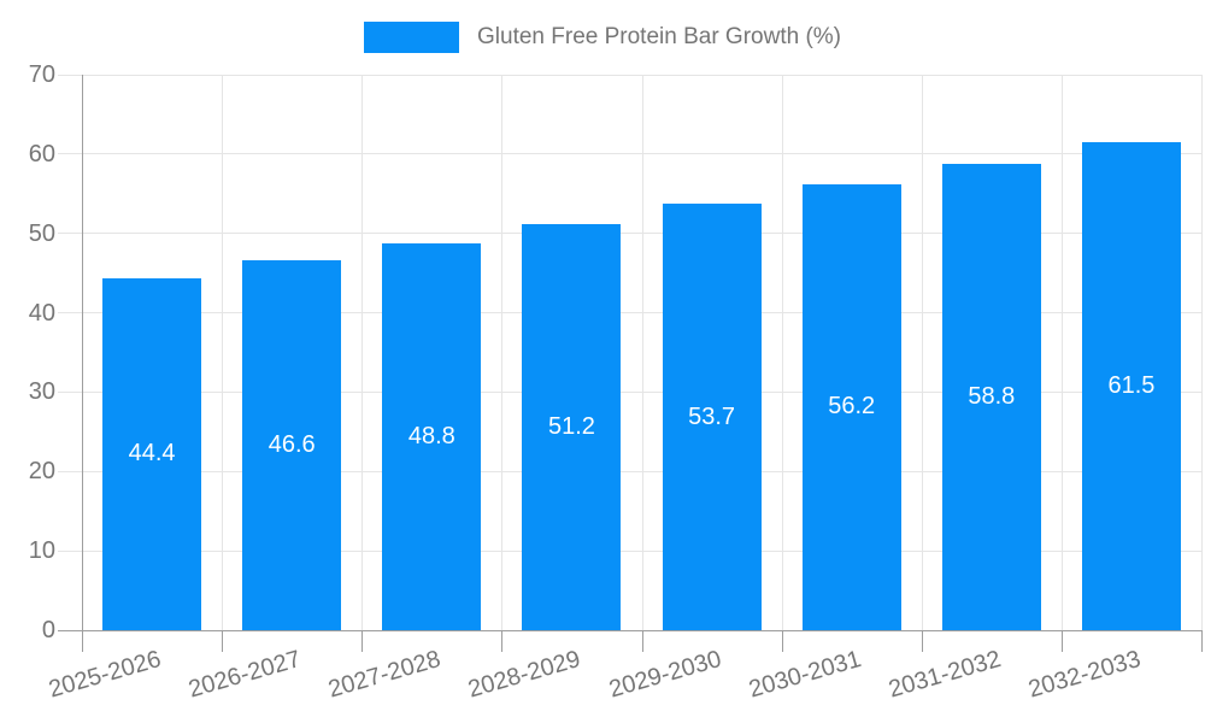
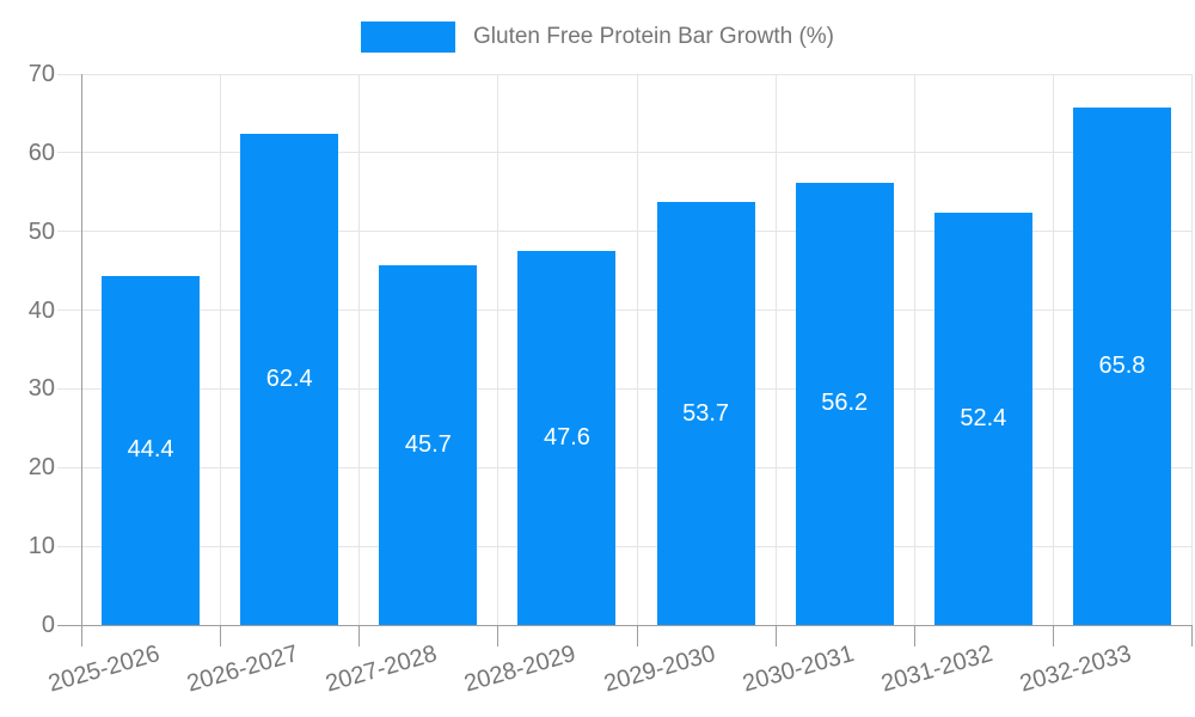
2026-2027: 46.6 -> 62.4
2027-2028: 48.8 -> 45.7
2028-2029: 51.2 -> 47.6
2031-2032: 58.8 -> 52.4
2032-2033: 61.5 -> 65.8
